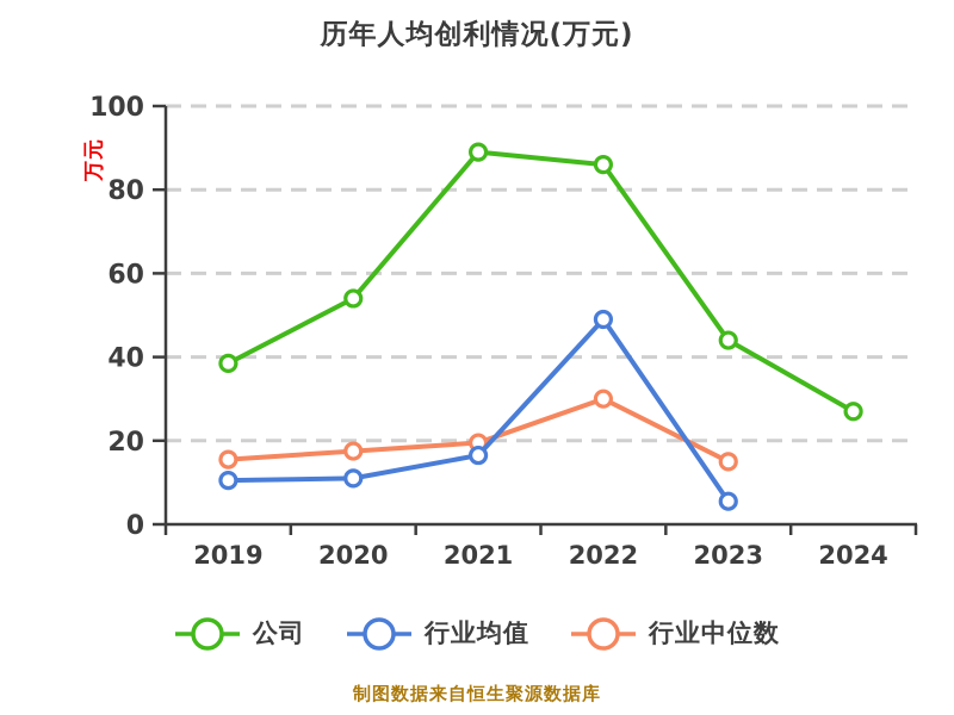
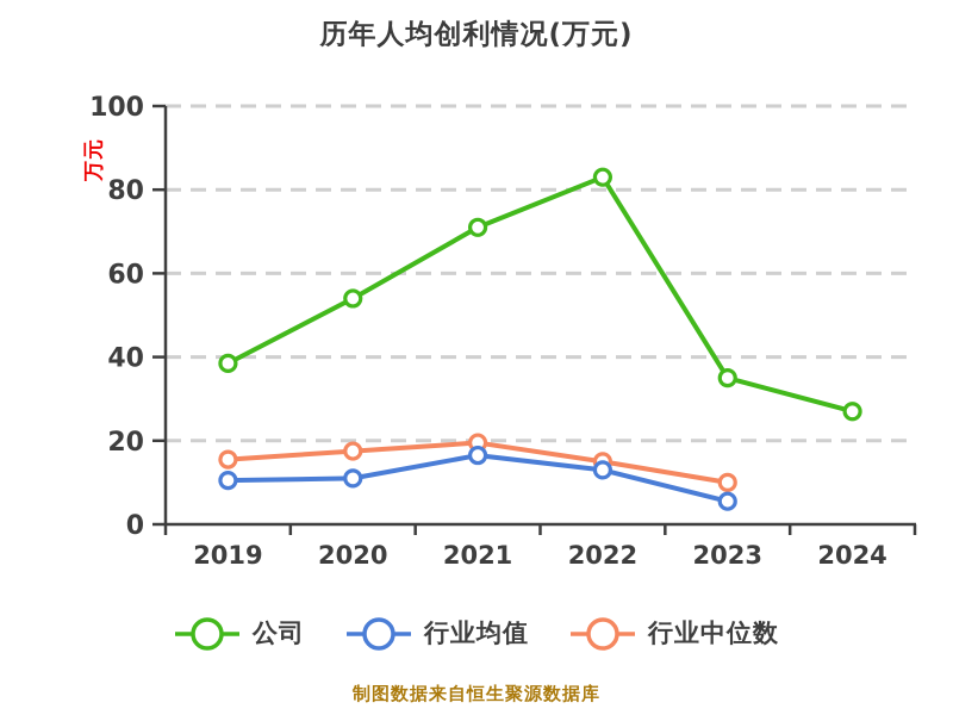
公司/2021: 89 -> 71
公司/2022: 86 -> 83
行业均值/2022: 49 -> 13
行业中位数/2022: 30 -> 15
公司/2023: 44 -> 35
行业中位数/2023: 15 -> 10
